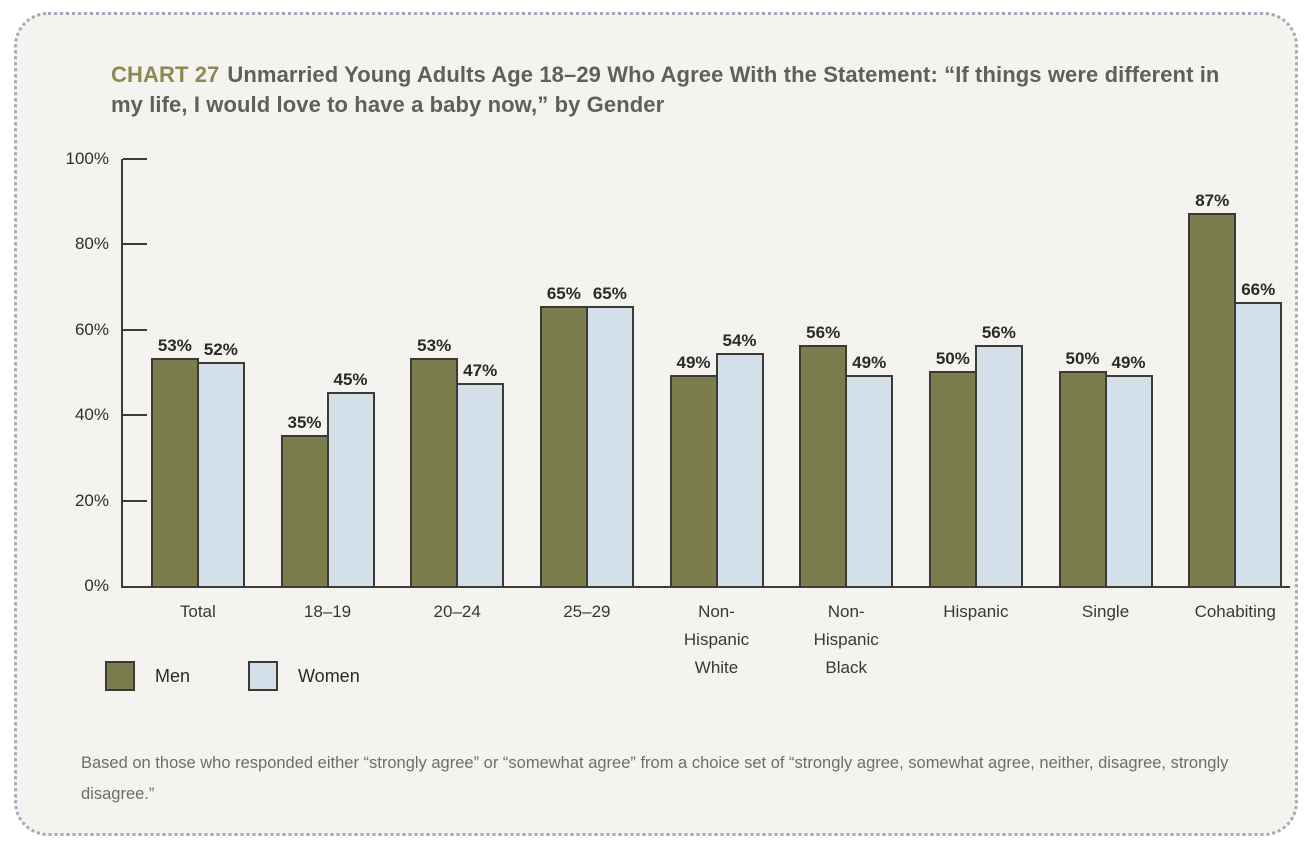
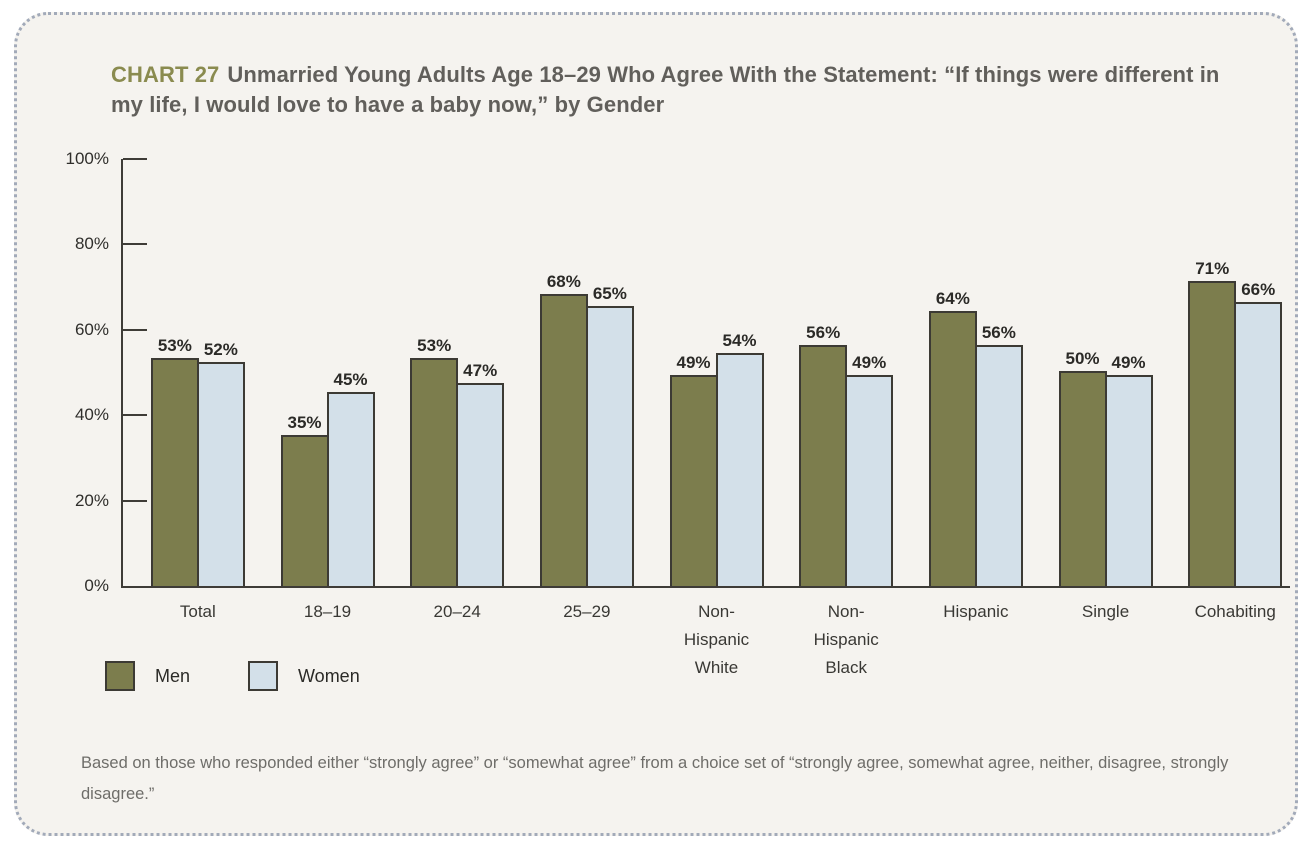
Men/25–29: 65% -> 68%
Men/Hispanic: 50% -> 64%
Men/Cohabiting: 87% -> 71%
